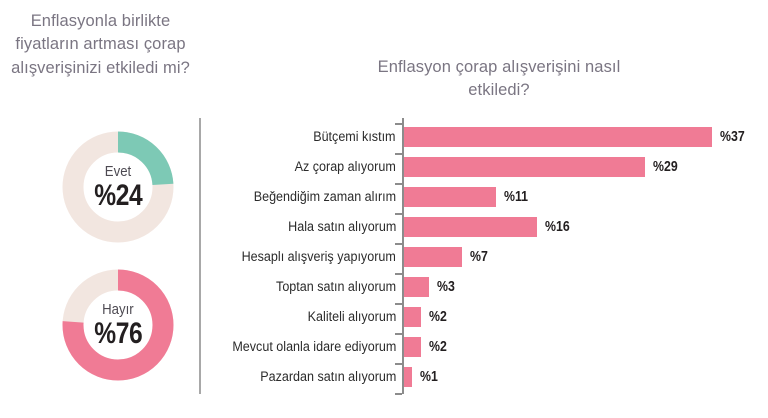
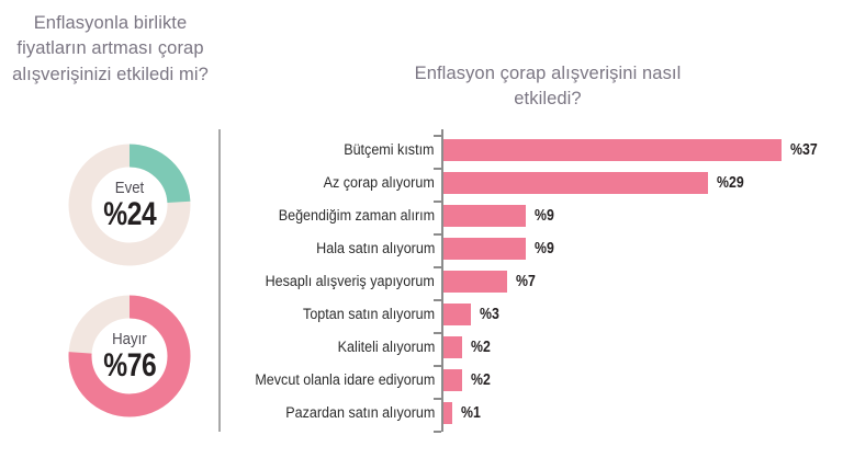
Beğendiğim zaman alırım: 11 -> 9
Hala satın alıyorum: 16 -> 9
